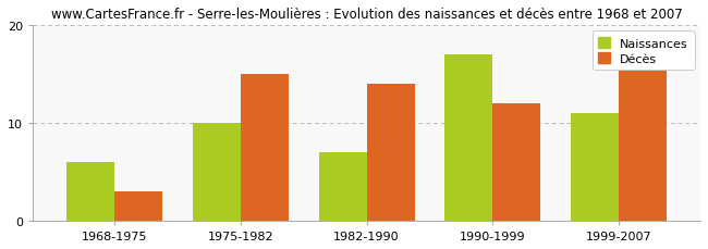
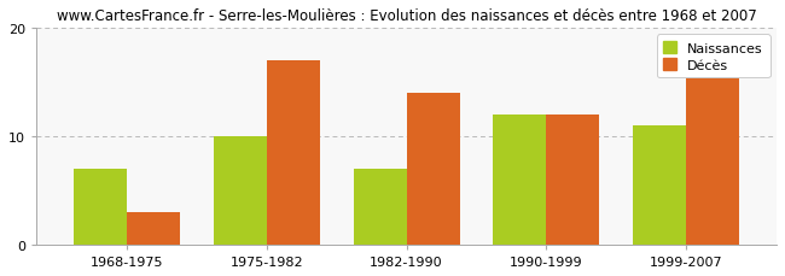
Naissances/1968-1975: 6 -> 7
Décès/1975-1982: 15 -> 17
Naissances/1990-1999: 17 -> 12
